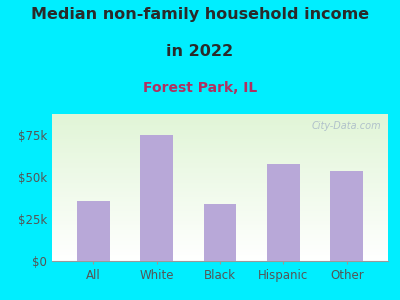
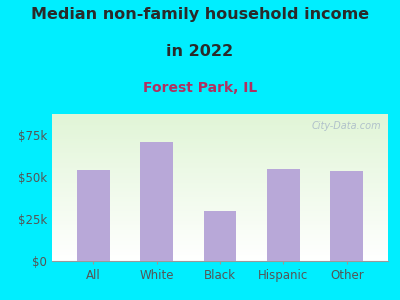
All: $36k -> $54k
White: $75k -> $71k
Black: $34k -> $30k
Hispanic: $58k -> $54k
